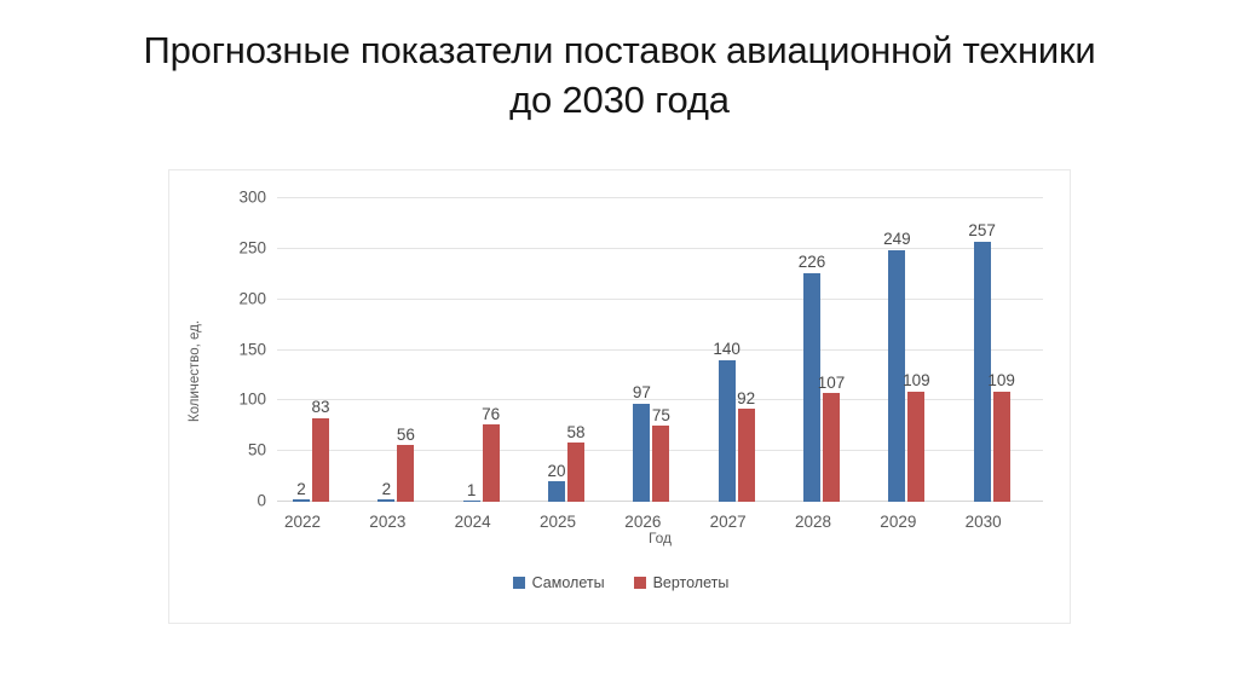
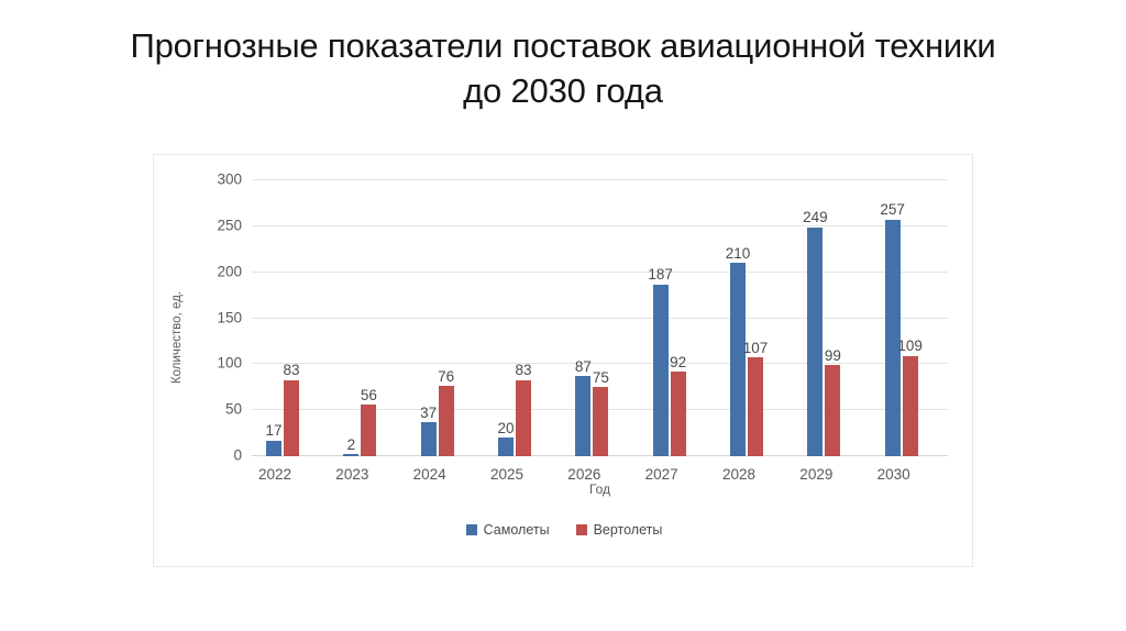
Самолеты/2022: 2 -> 17
Самолеты/2024: 1 -> 37
Вертолеты/2025: 58 -> 83
Самолеты/2026: 97 -> 87
Самолеты/2027: 140 -> 187
Самолеты/2028: 226 -> 210
Вертолеты/2029: 109 -> 99
